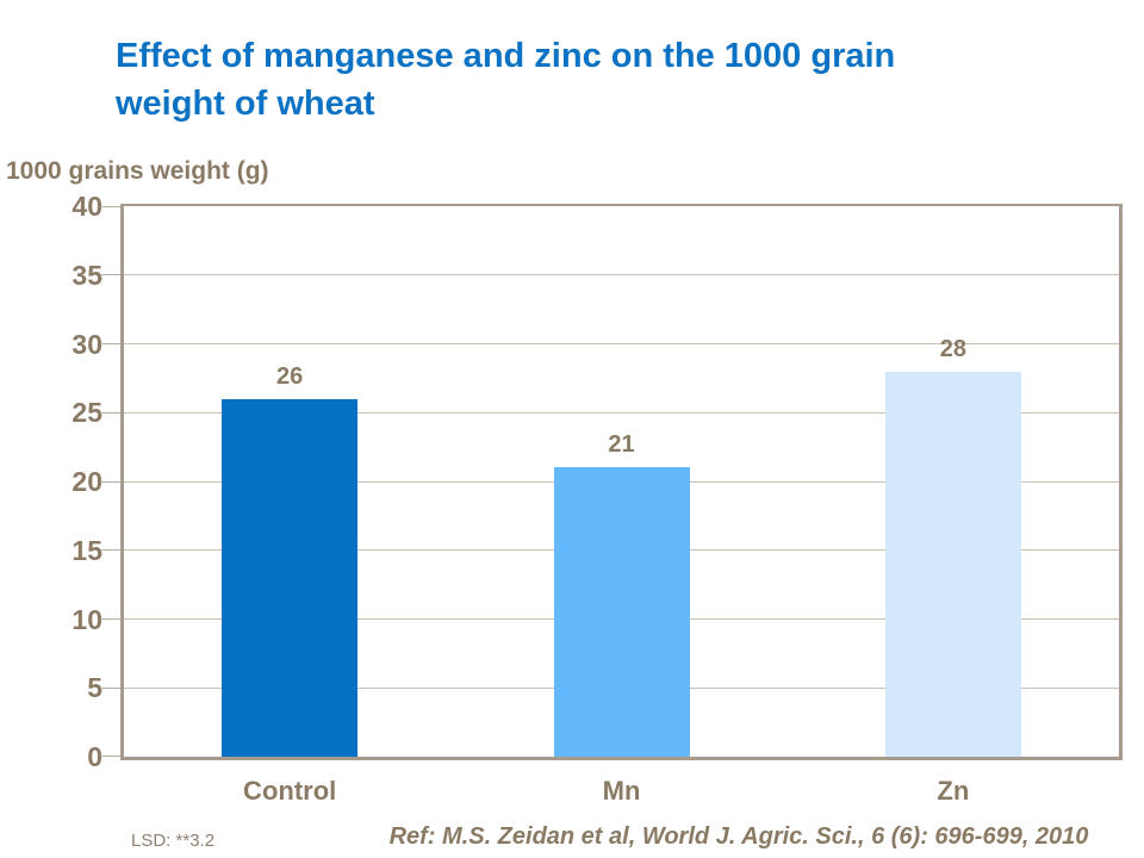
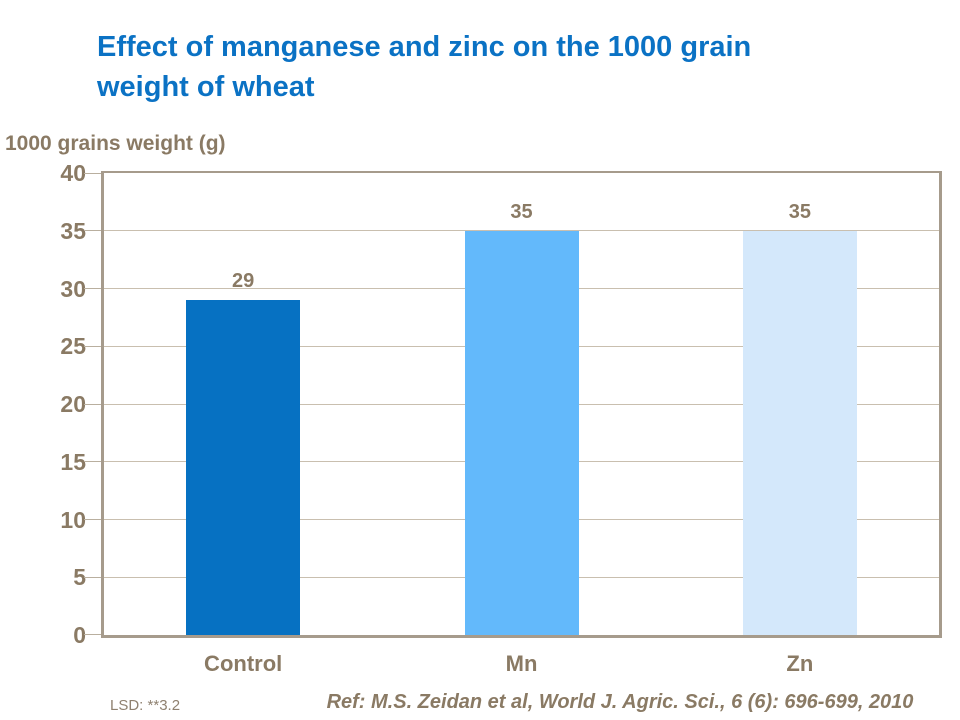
Control: 26 -> 29
Mn: 21 -> 35
Zn: 28 -> 35
